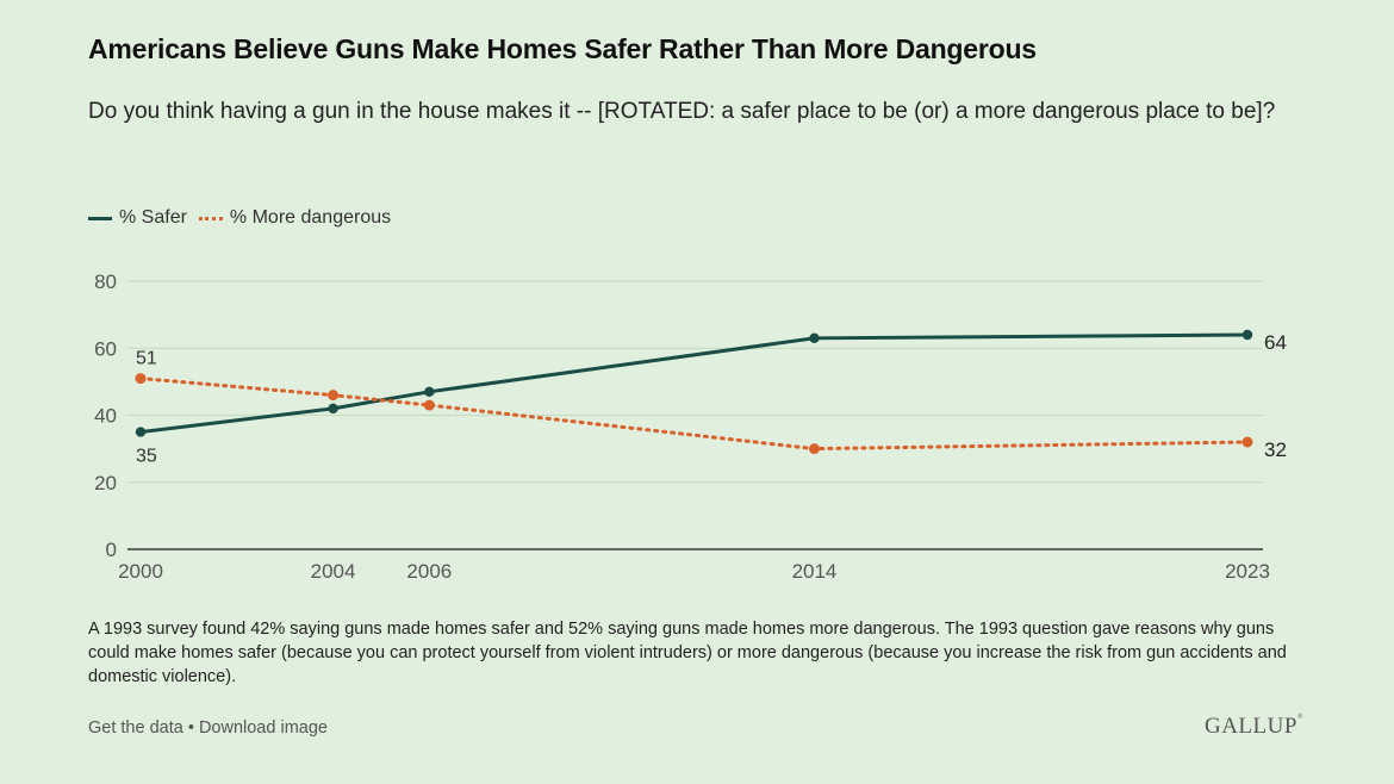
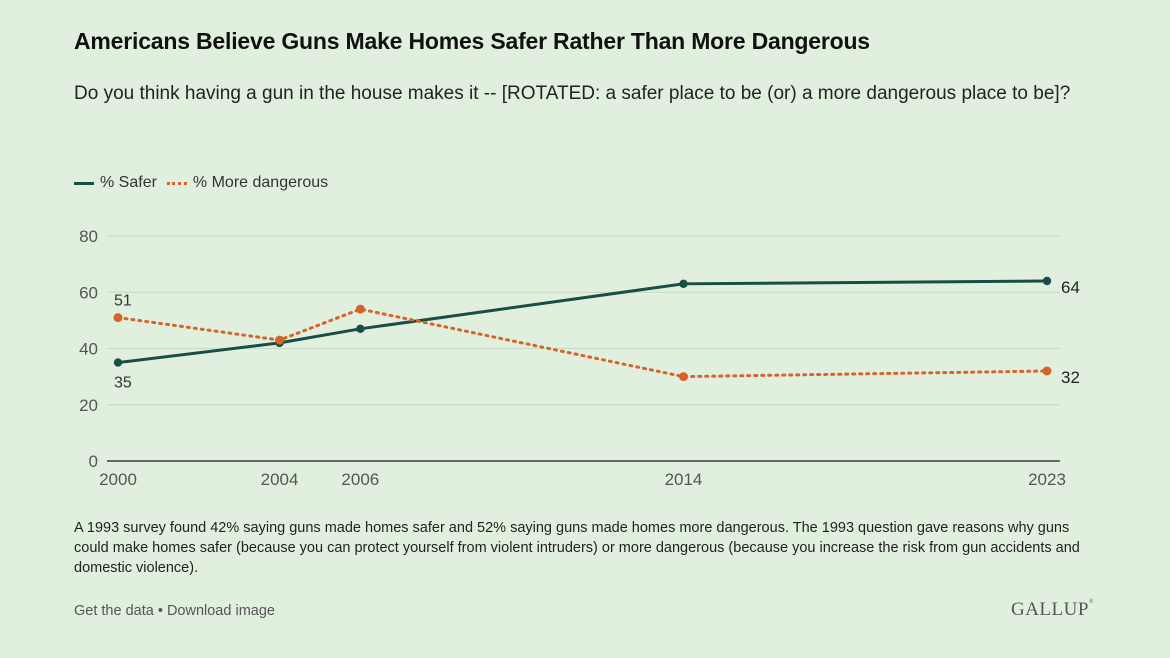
% More dangerous/2004: 46 -> 43
% More dangerous/2006: 43 -> 54
